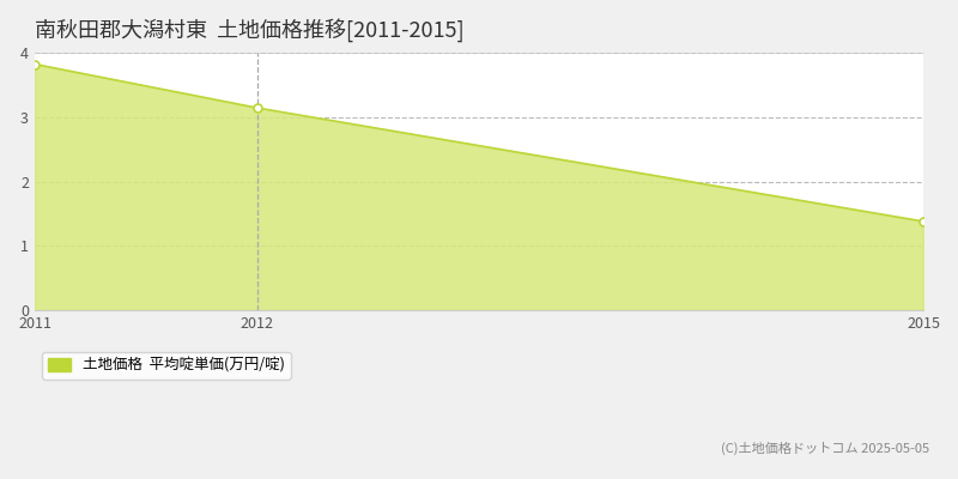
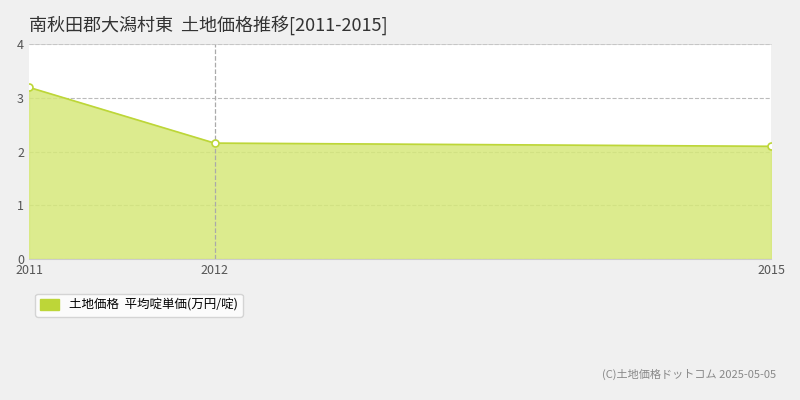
2011: 3.83 -> 3.20
2012: 3.15 -> 2.16
2015: 1.38 -> 2.10
